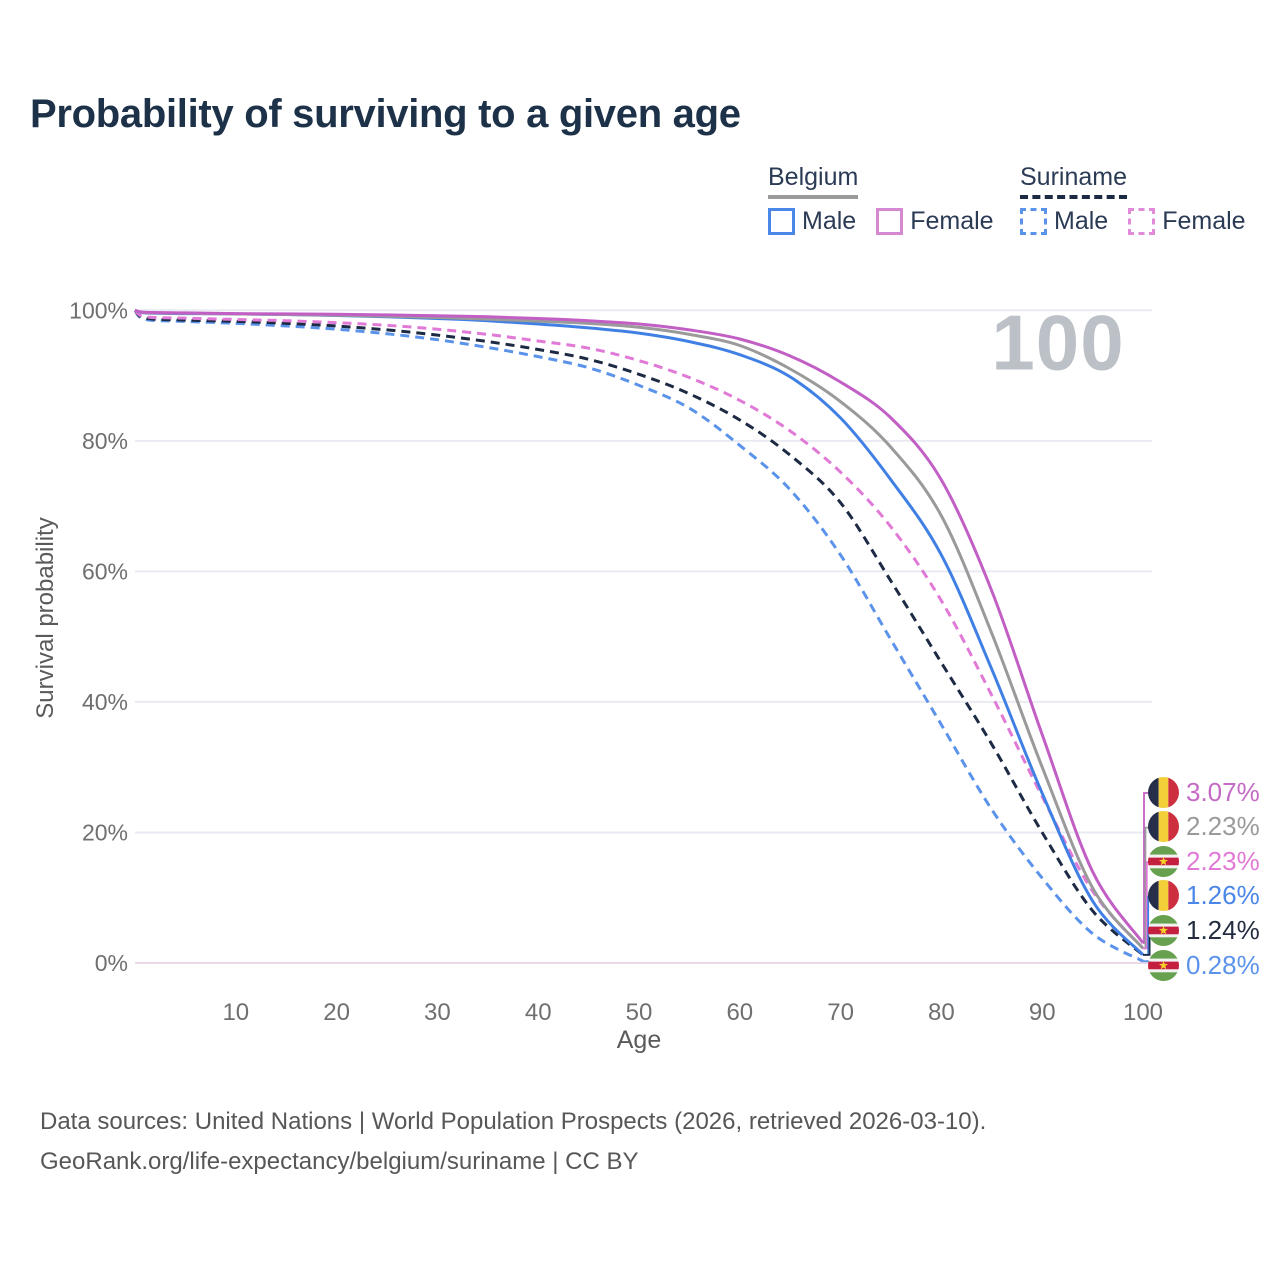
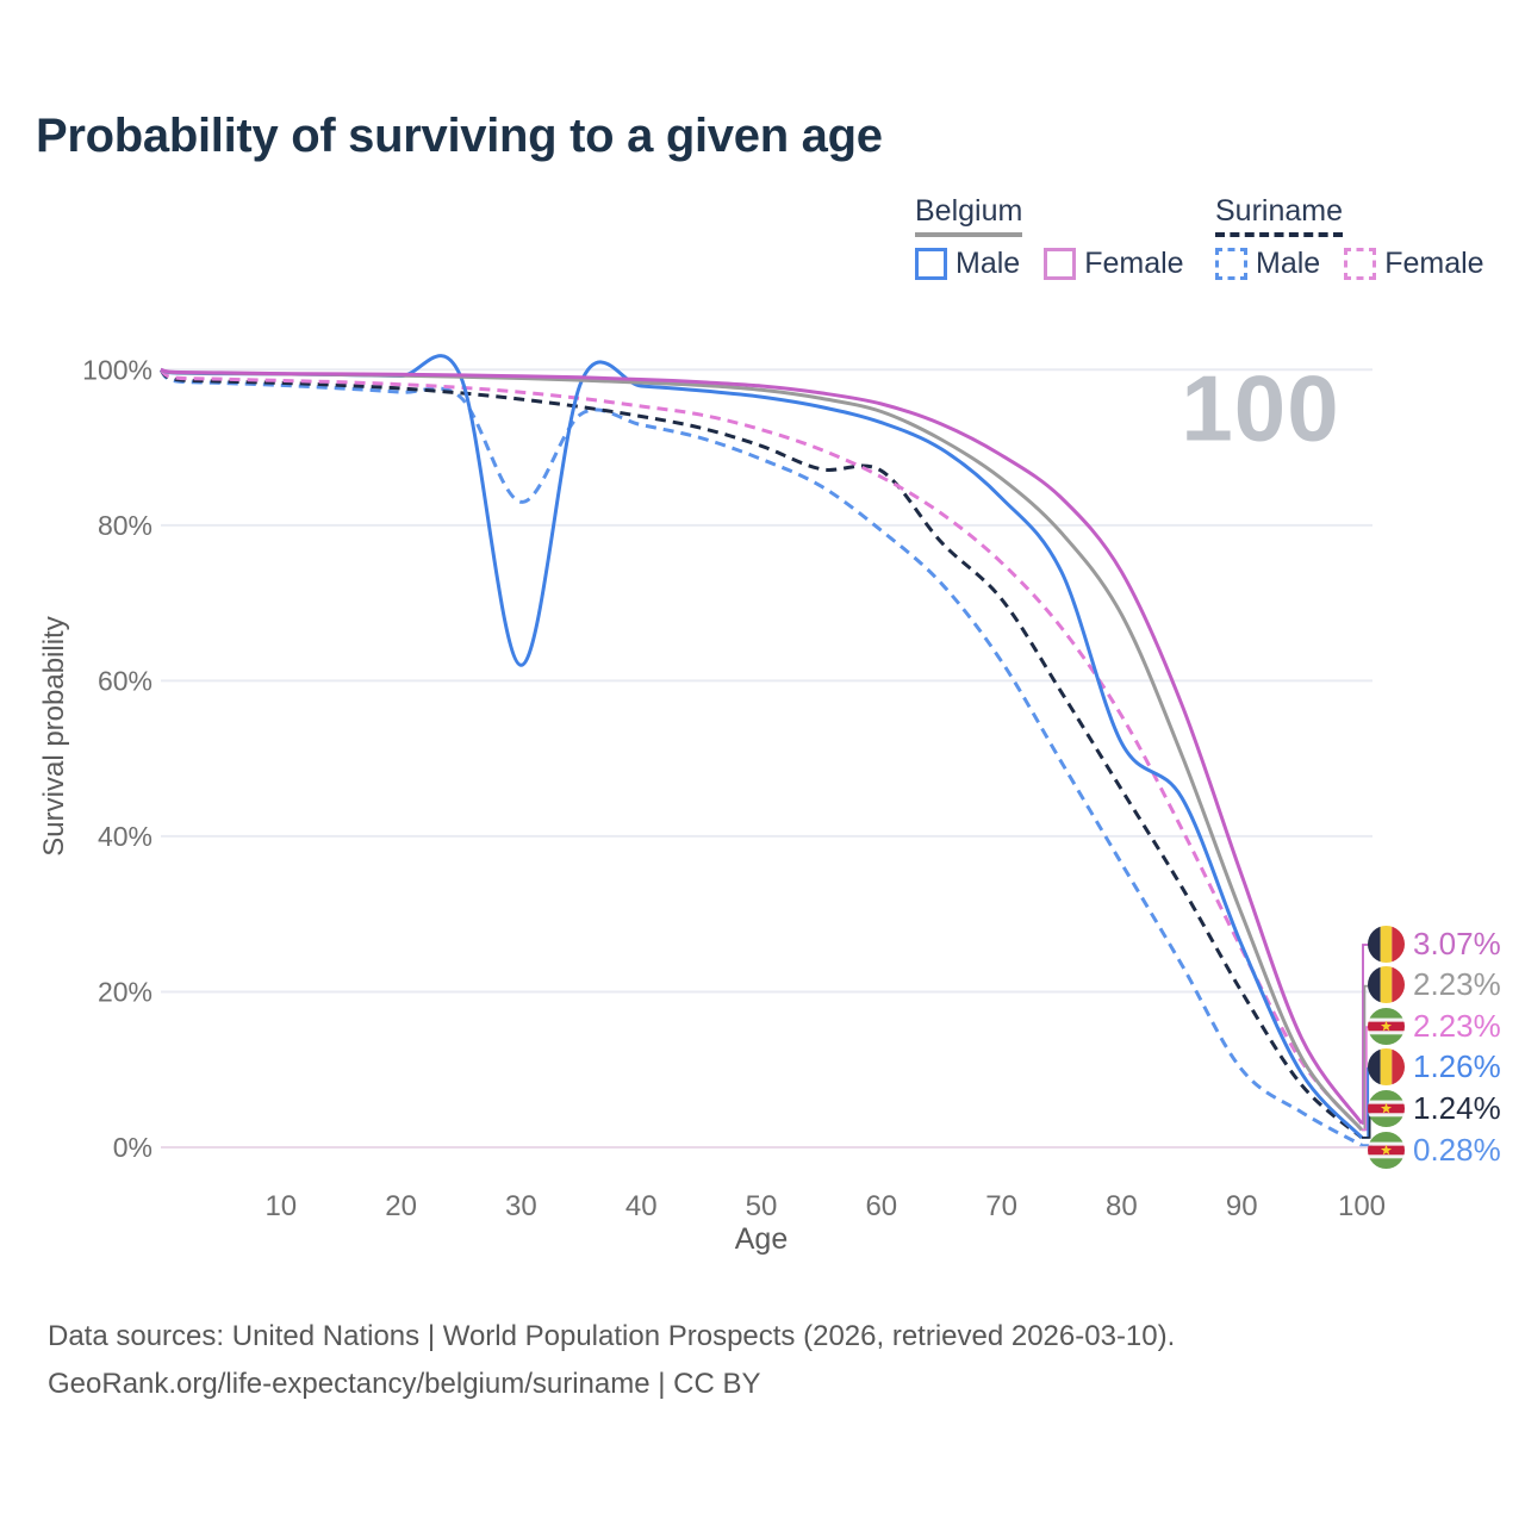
Suriname Male/30: 96% -> 83%
Belgium Male/30: 99% -> 62%
Suriname/60: 83% -> 87%
Belgium Male/80: 62% -> 52%
Suriname Male/90: 13% -> 10%
